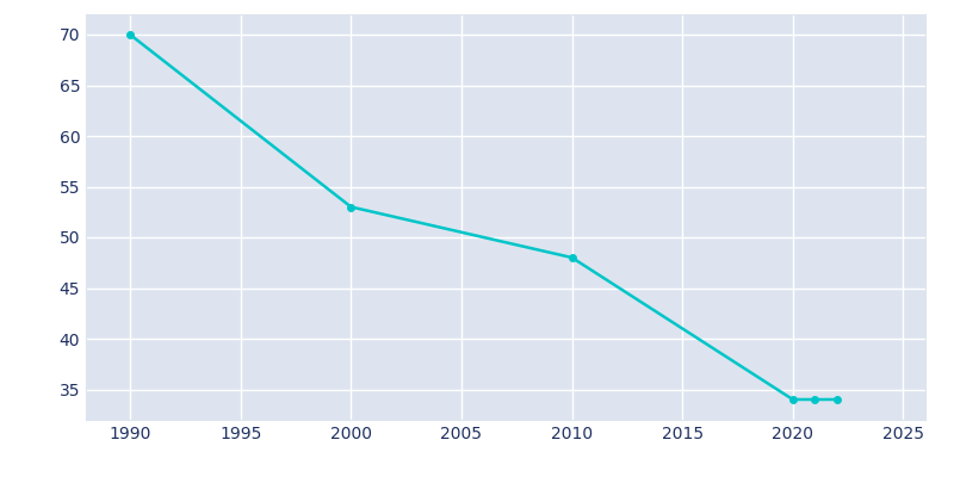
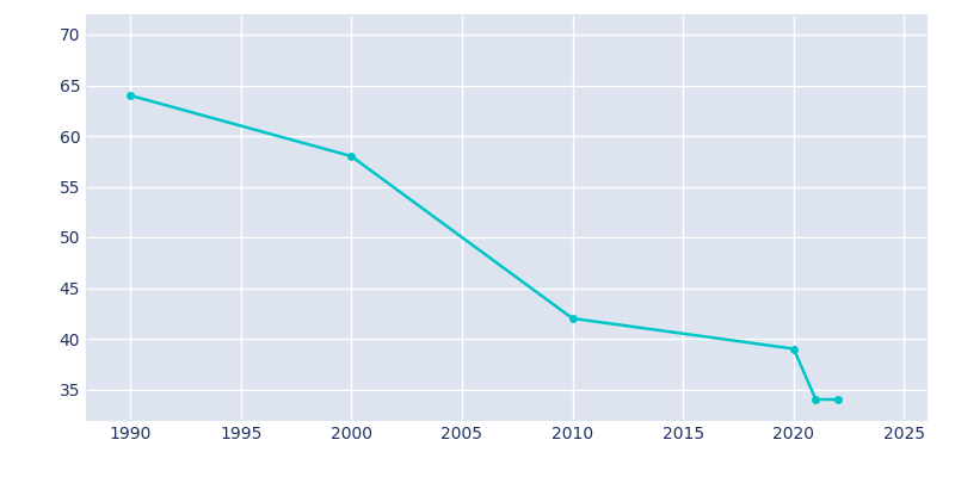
1990: 70 -> 64
2000: 53 -> 58
2010: 48 -> 42
2020: 34 -> 39
